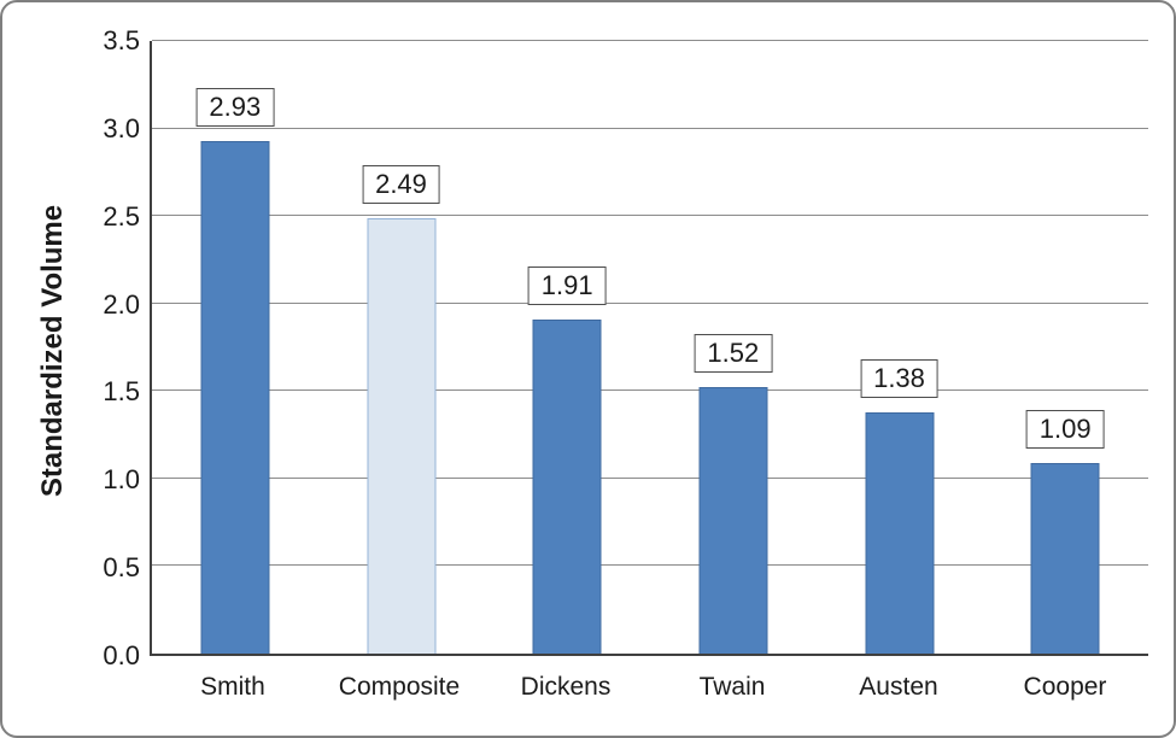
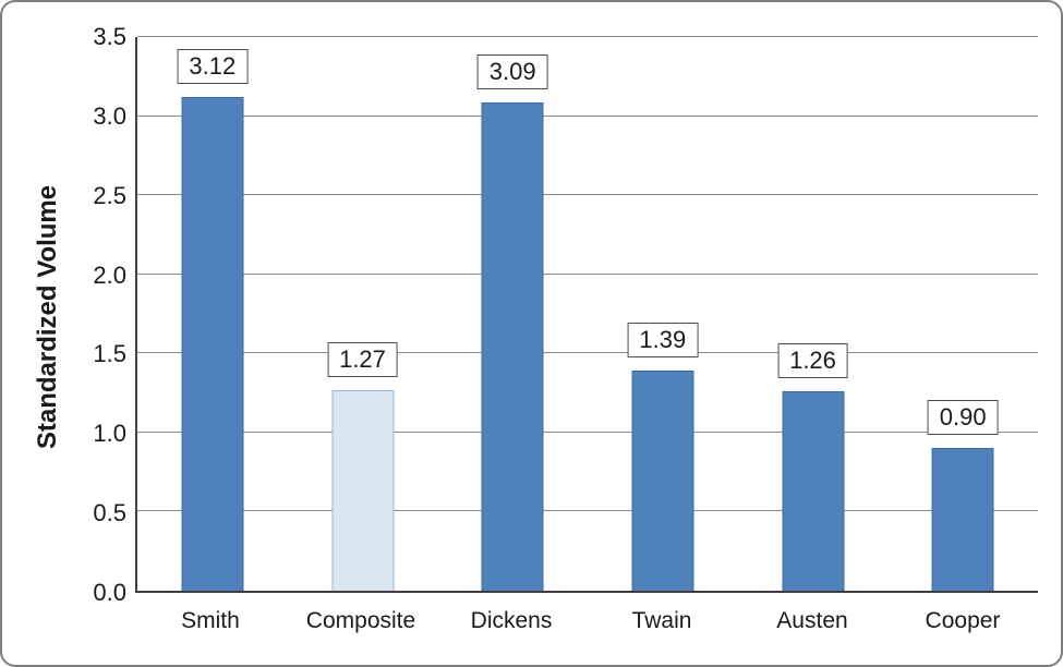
Smith: 2.93 -> 3.12
Composite: 2.49 -> 1.27
Dickens: 1.91 -> 3.09
Twain: 1.52 -> 1.39
Austen: 1.38 -> 1.26
Cooper: 1.09 -> 0.90
